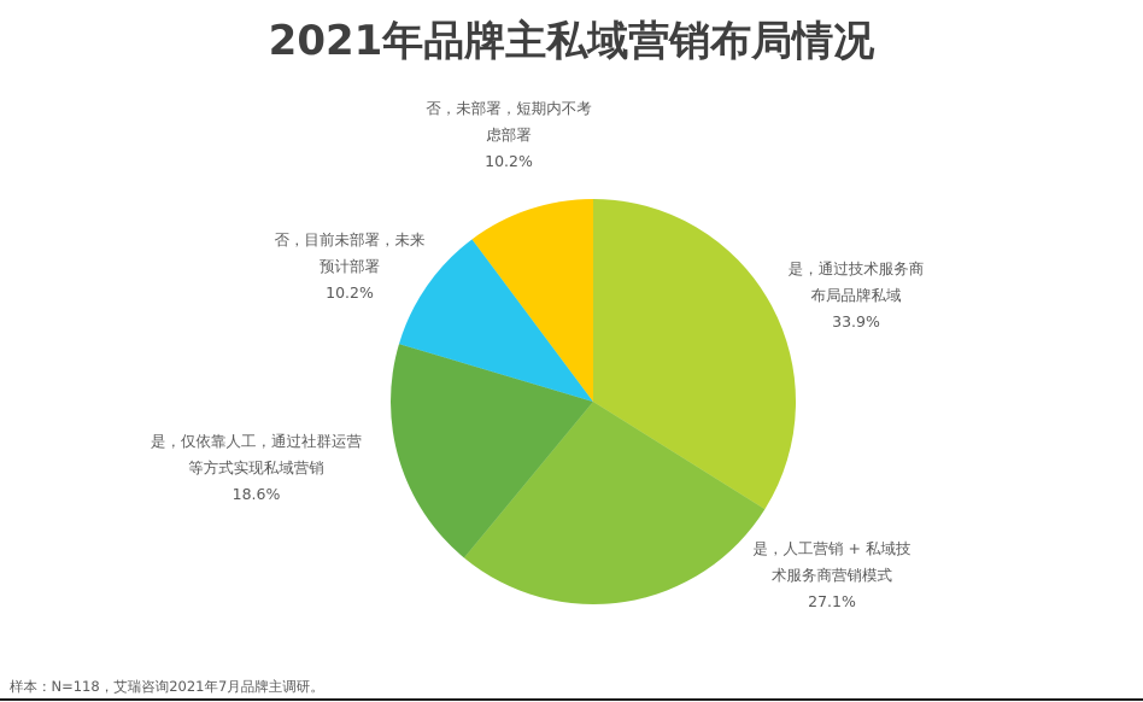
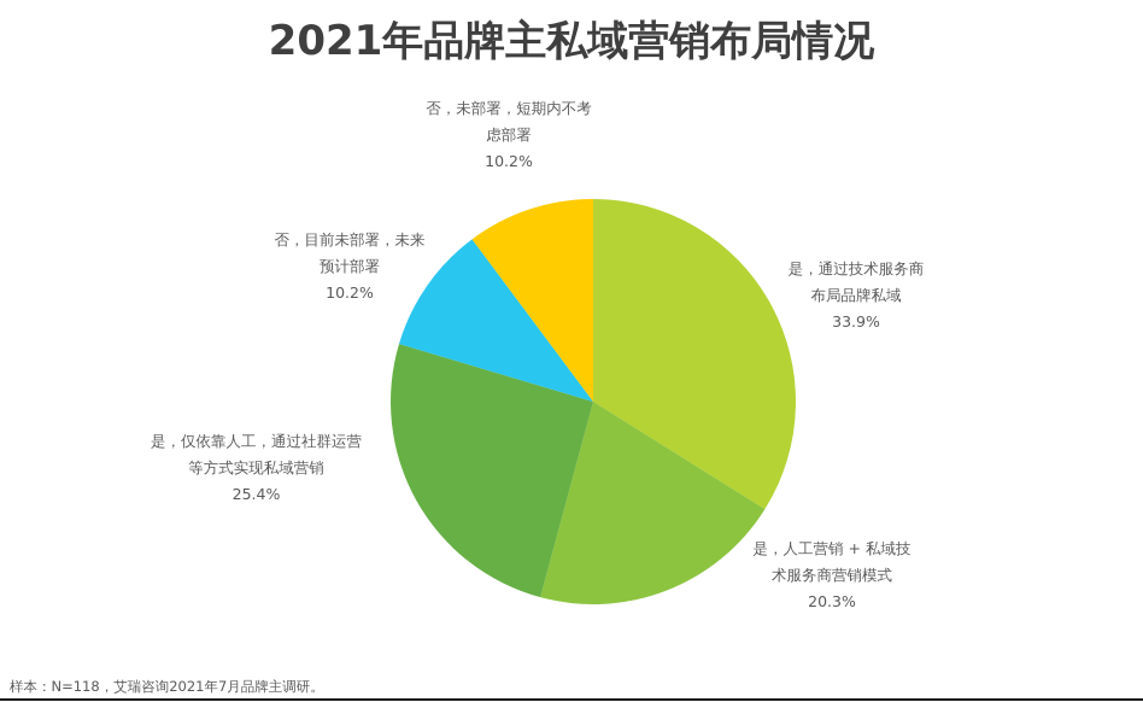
是，人工营销 + 私域技术服务商营销模式: 27.1% -> 20.3%
是，仅依靠人工，通过社群运营等方式实现私域营销: 18.6% -> 25.4%
